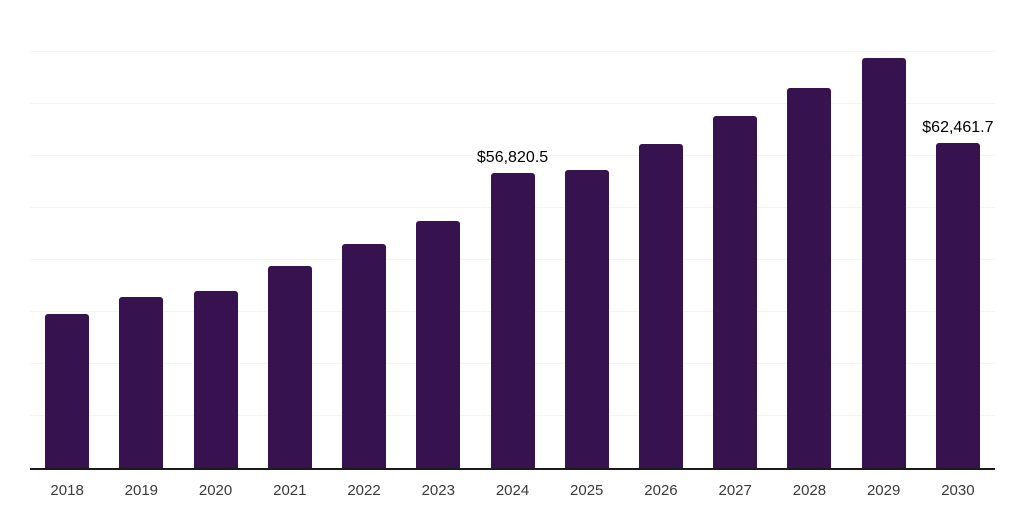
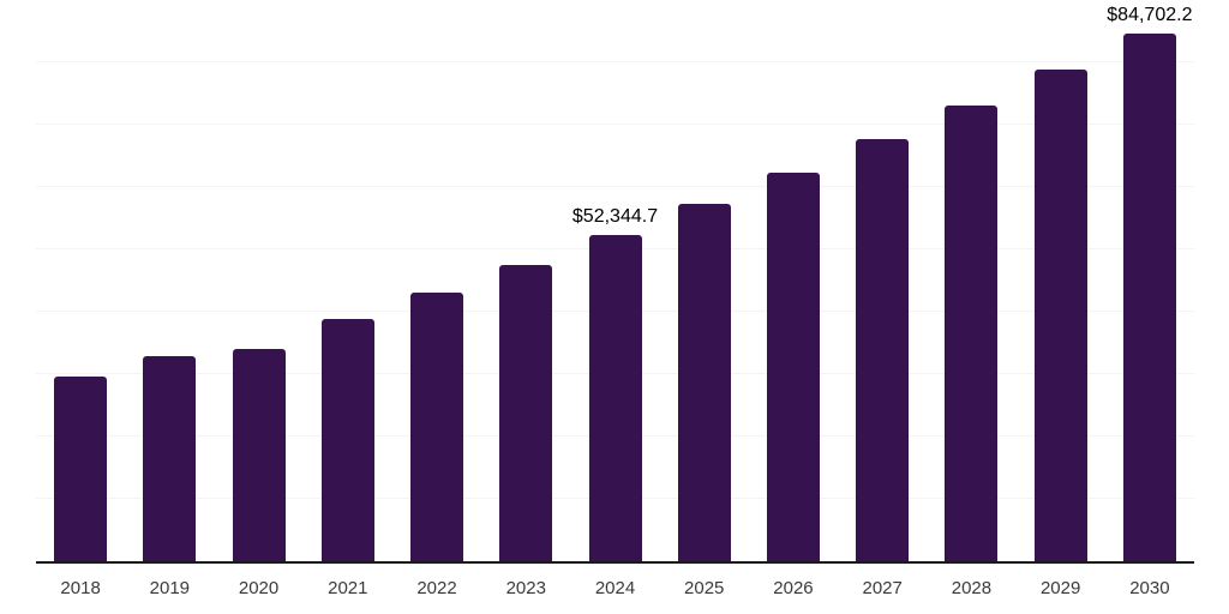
2024: $56,820.5 -> $52,344.7
2030: $62,461.7 -> $84,702.2
